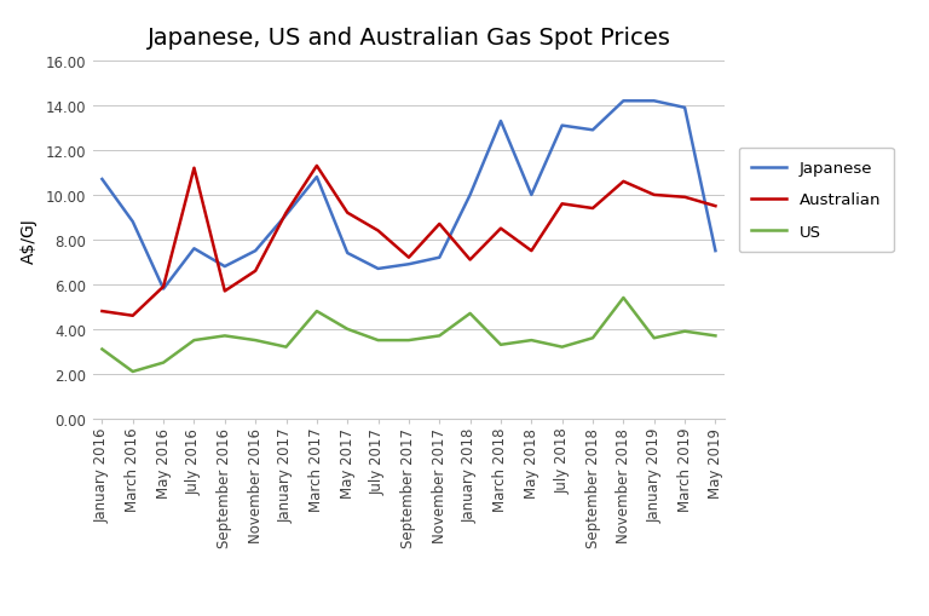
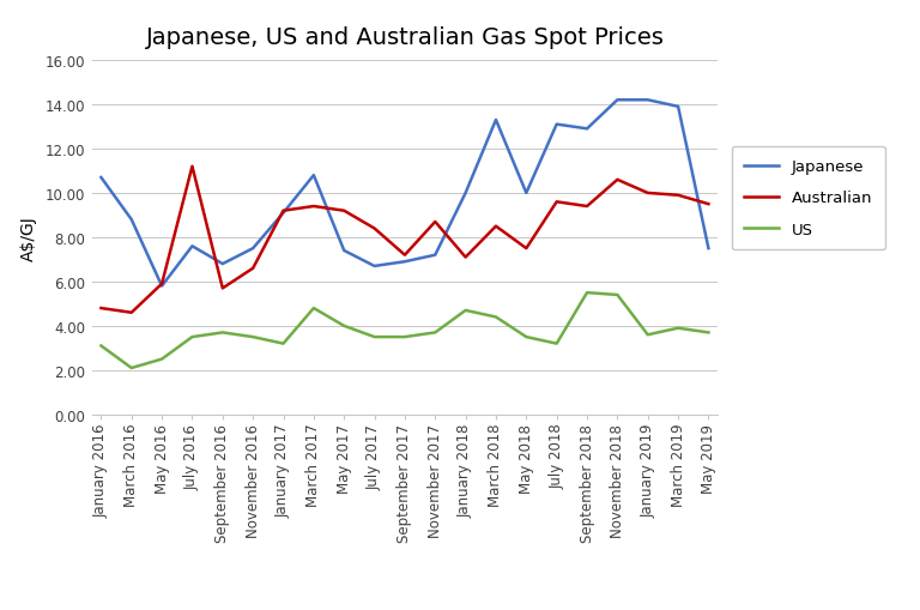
Australian/March 2017: 11.3 -> 9.4
US/March 2018: 3.3 -> 4.4
US/September 2018: 3.6 -> 5.5
